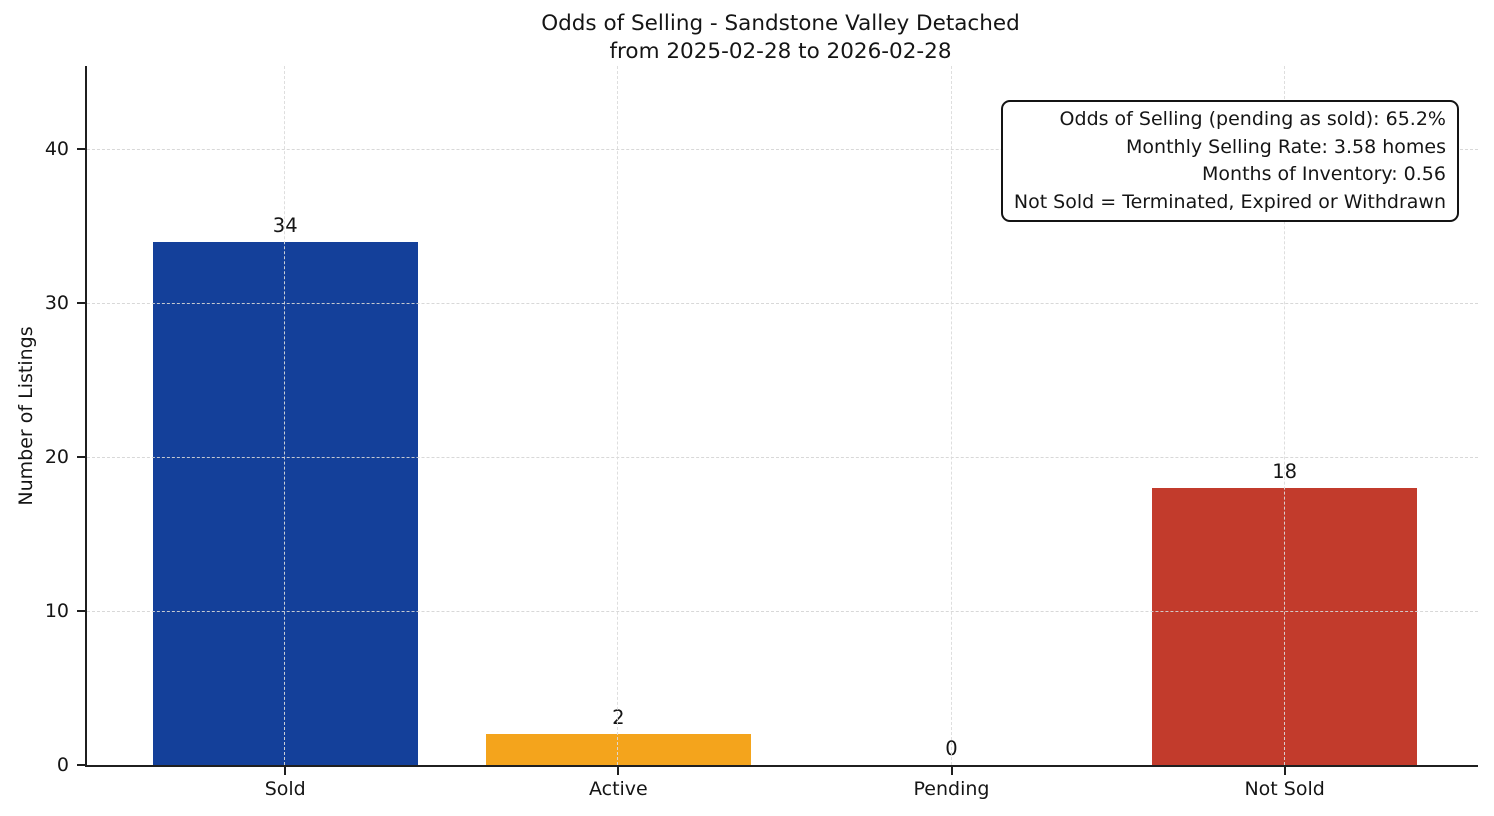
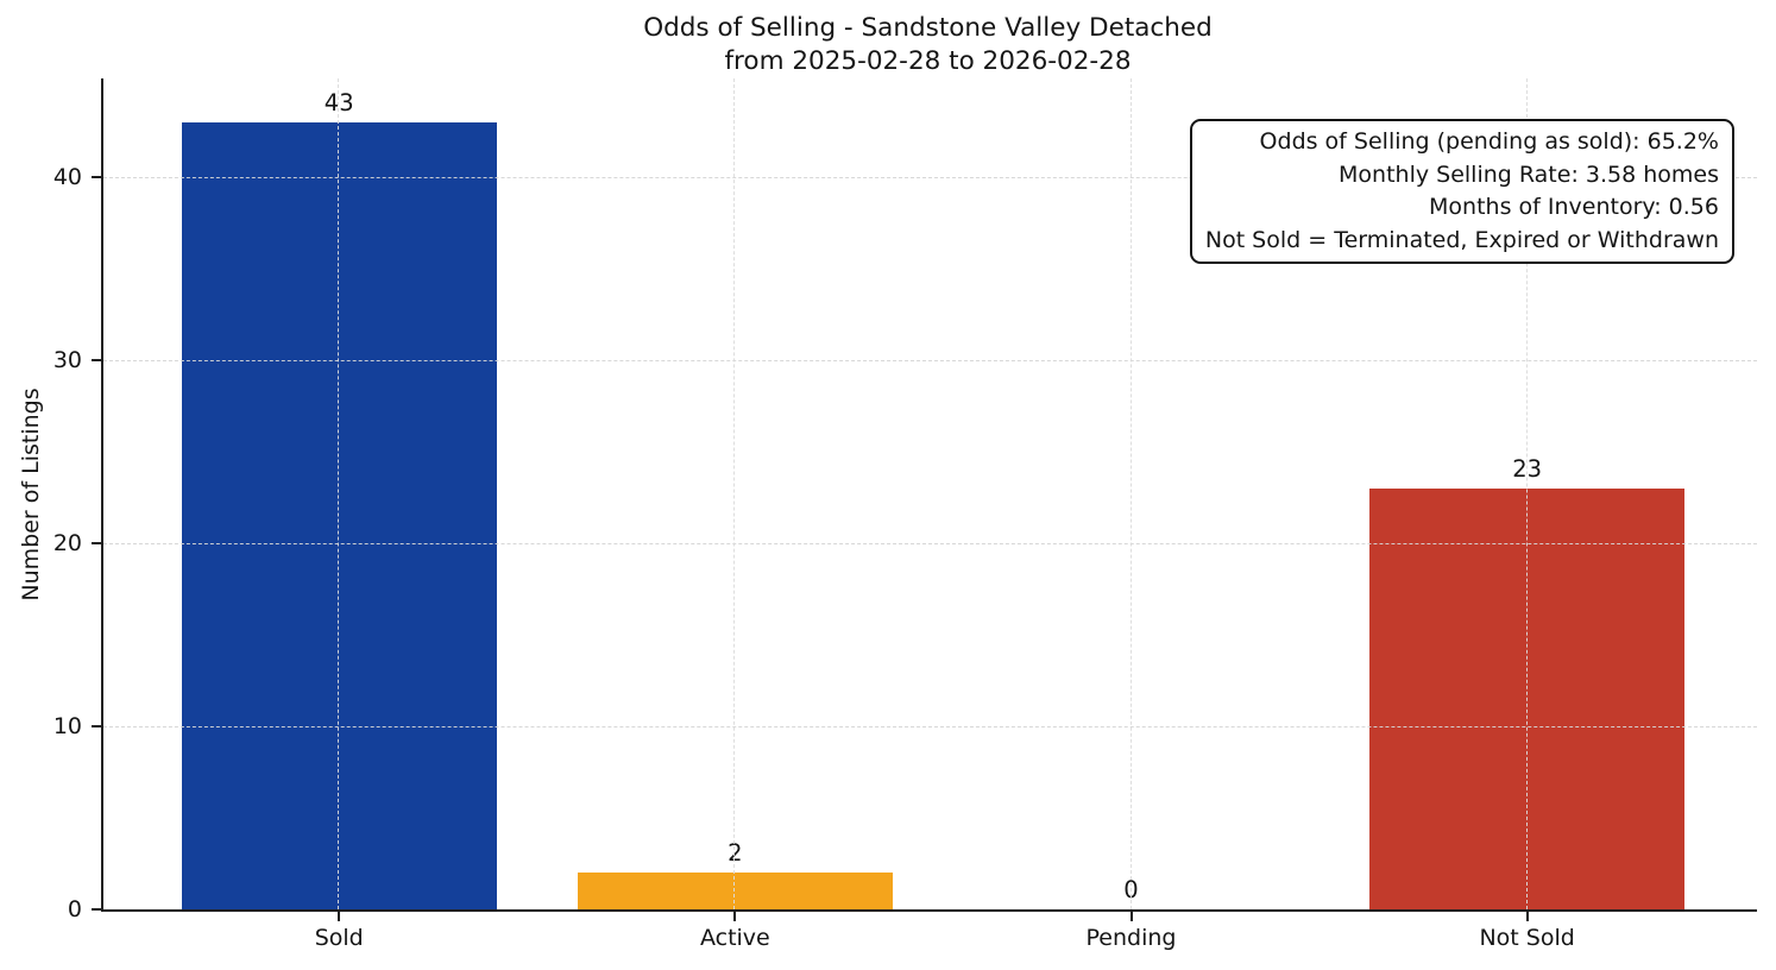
Sold: 34 -> 43
Not Sold: 18 -> 23
